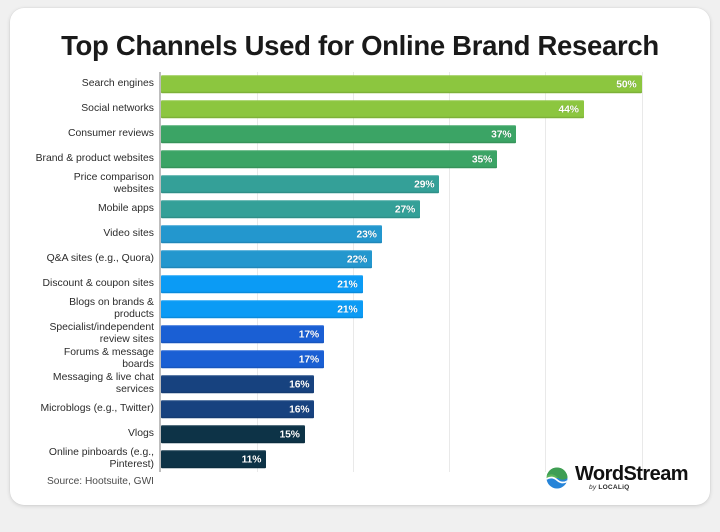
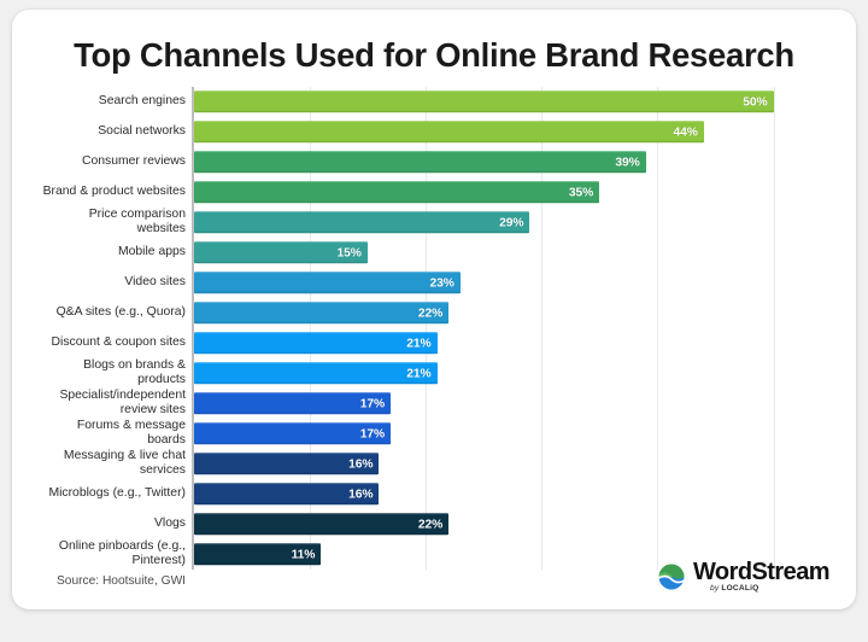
Consumer reviews: 37% -> 39%
Mobile apps: 27% -> 15%
Vlogs: 15% -> 22%
